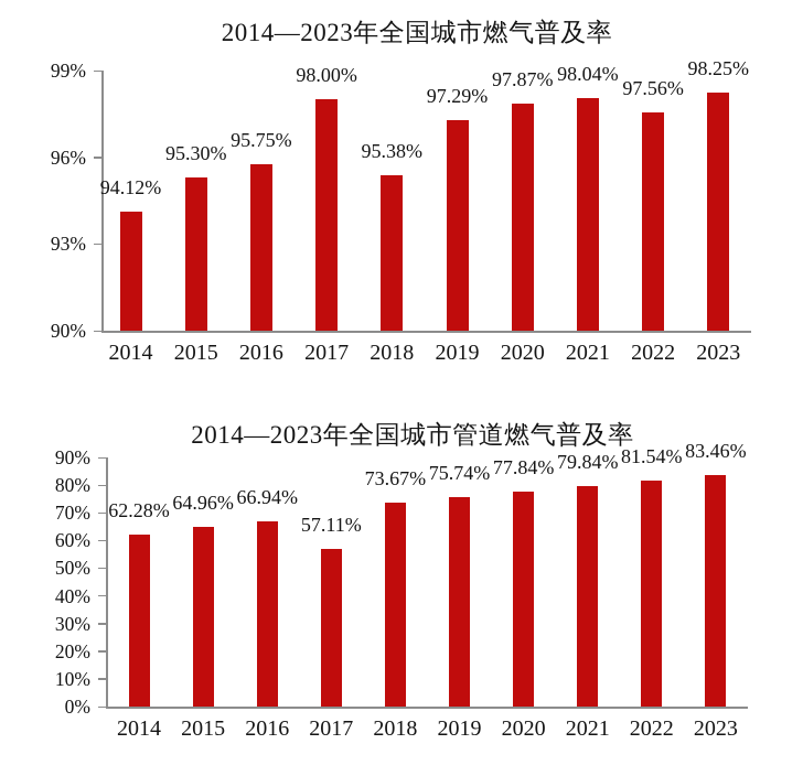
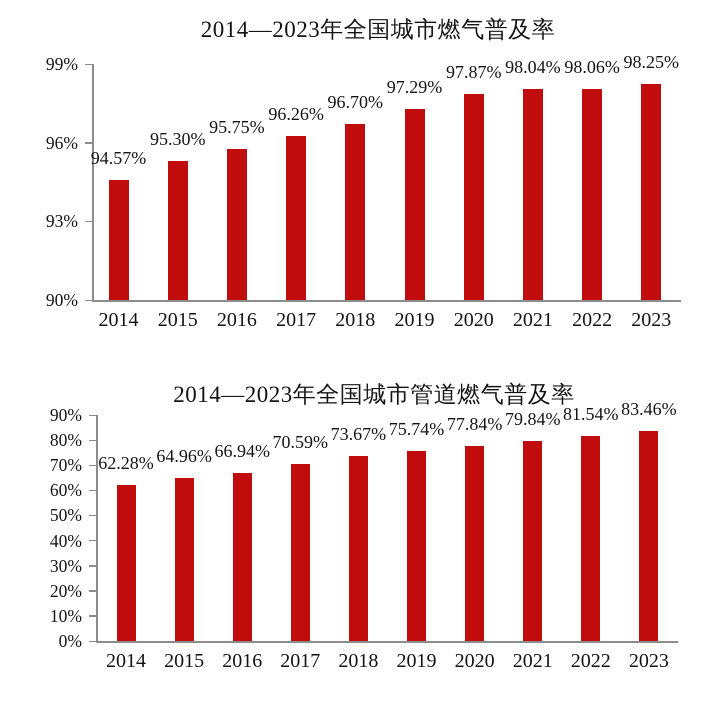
2014—2023年全国城市燃气普及率/2014: 94.12% -> 94.57%
2014—2023年全国城市燃气普及率/2017: 98.00% -> 96.26%
2014—2023年全国城市燃气普及率/2018: 95.38% -> 96.70%
2014—2023年全国城市燃气普及率/2022: 97.56% -> 98.06%
2014—2023年全国城市管道燃气普及率/2017: 57.11% -> 70.59%
